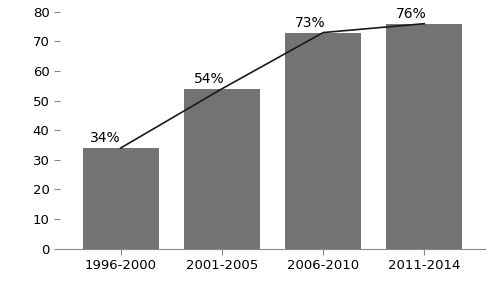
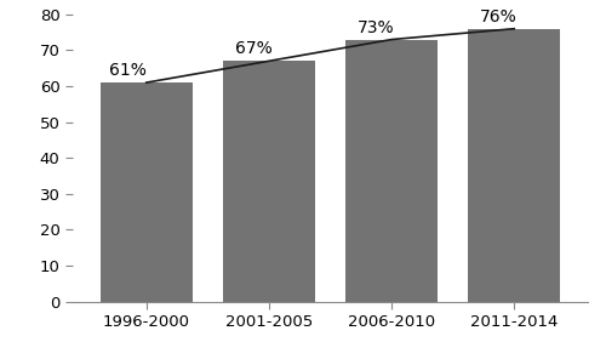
1996-2000: 34% -> 61%
2001-2005: 54% -> 67%
